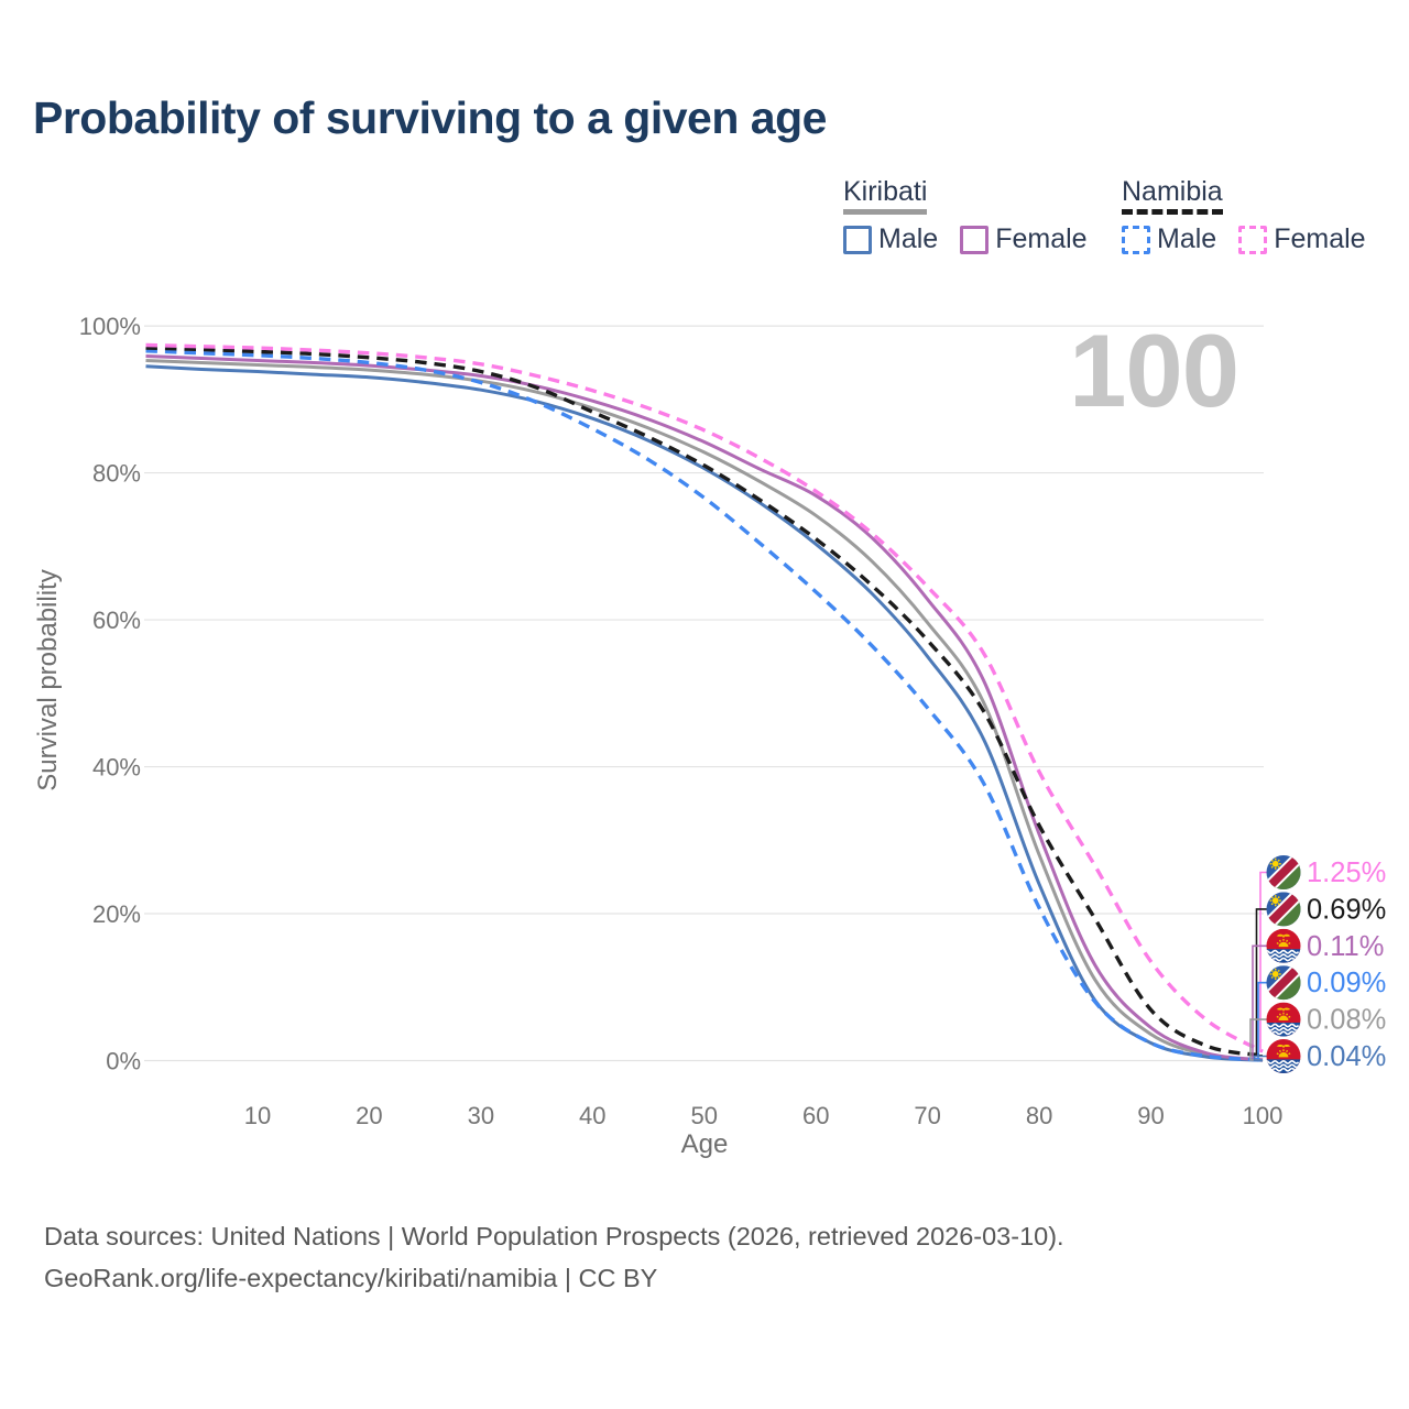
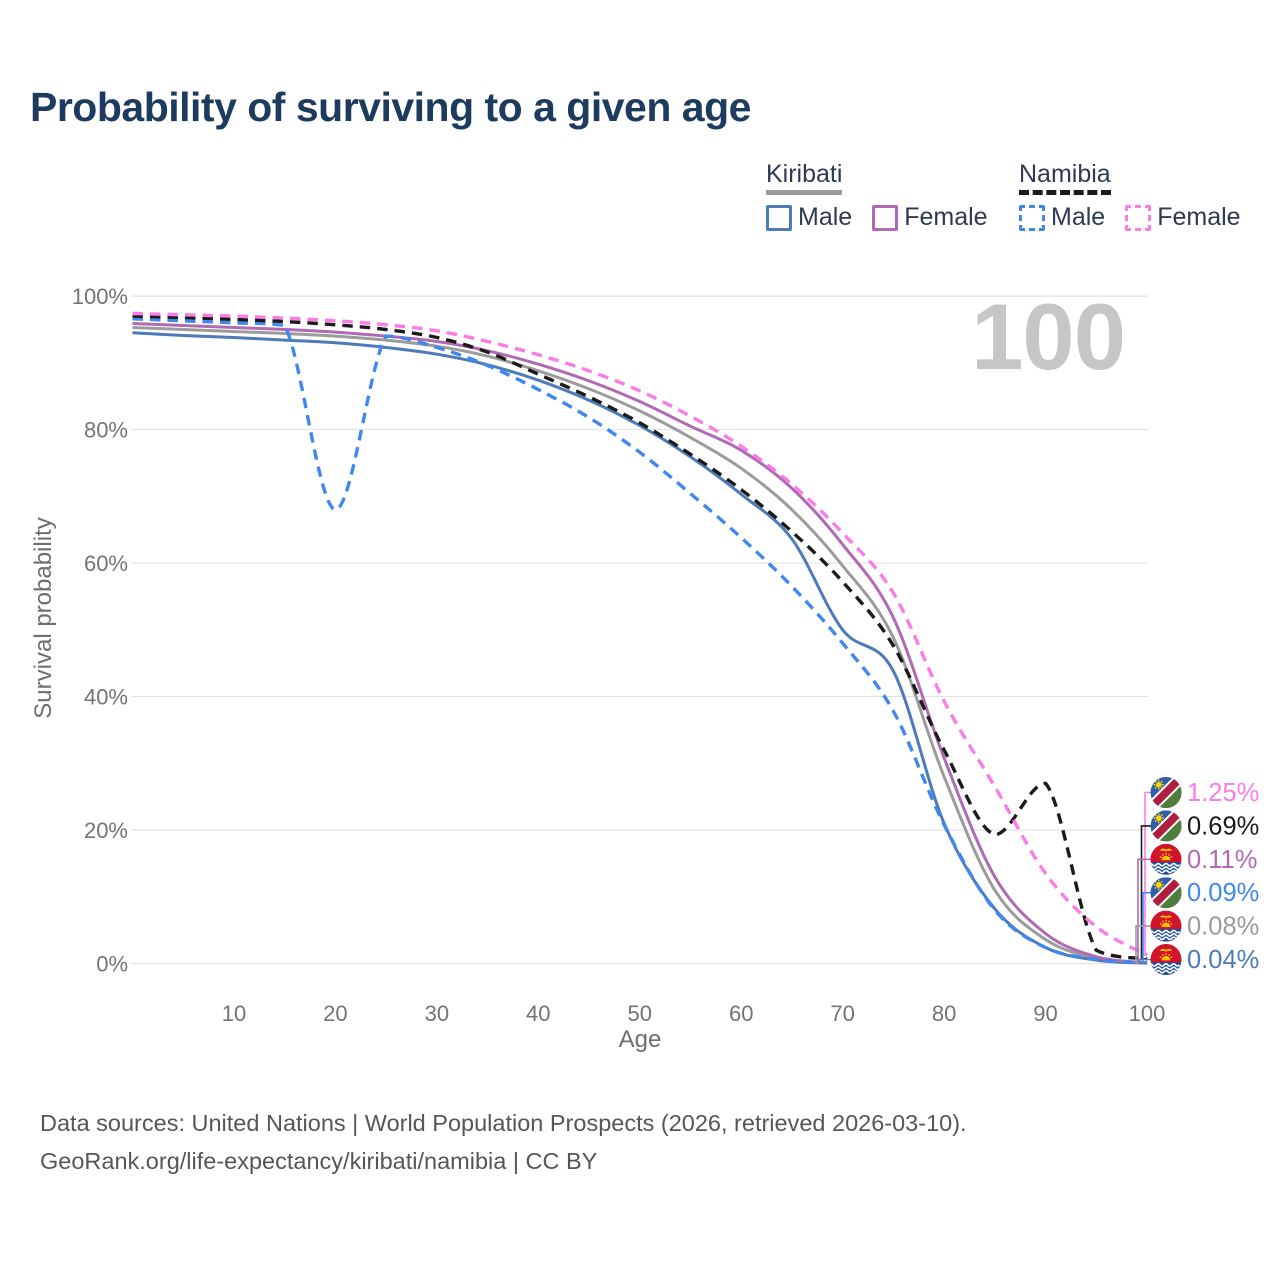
Namibia Male/20: 95% -> 68%
Kiribati Male/70: 55% -> 50%
Kiribati Male/80: 24% -> 21%
Namibia/90: 7% -> 27%
